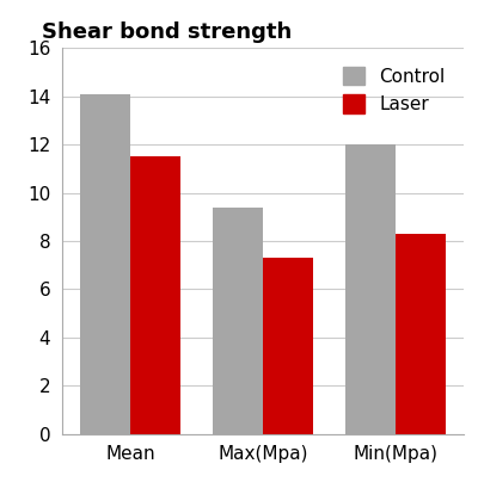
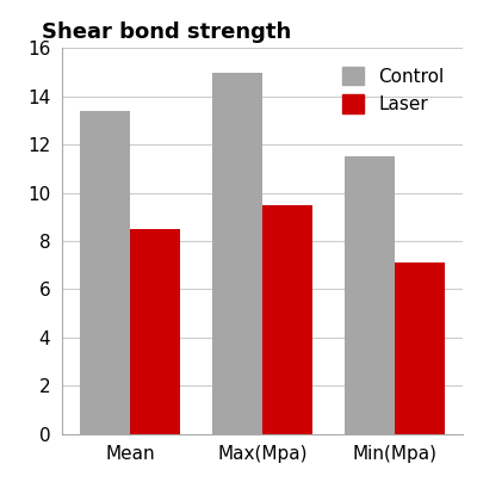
Control/Mean: 14.1 -> 13.4
Laser/Mean: 11.5 -> 8.5
Control/Max(Mpa): 9.4 -> 15.0
Laser/Max(Mpa): 7.3 -> 9.5
Control/Min(Mpa): 12.0 -> 11.5
Laser/Min(Mpa): 8.3 -> 7.1
